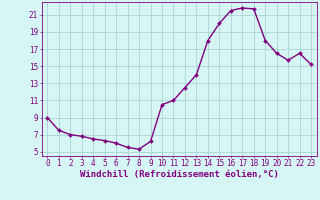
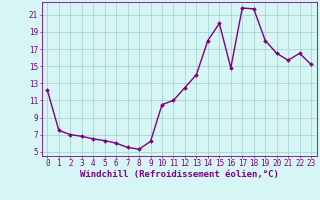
0: 9.0 -> 12.2
16: 21.5 -> 14.8
